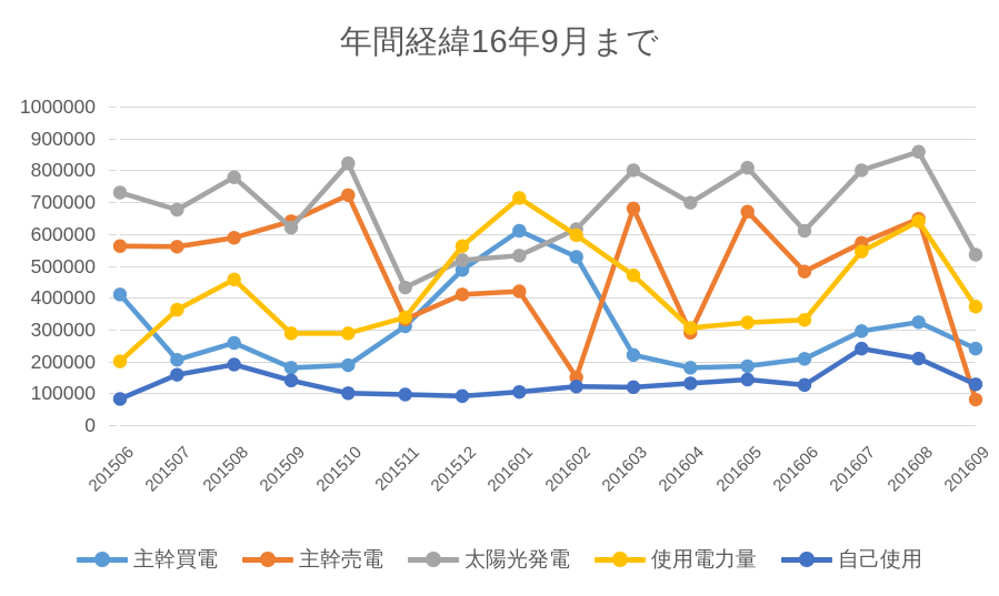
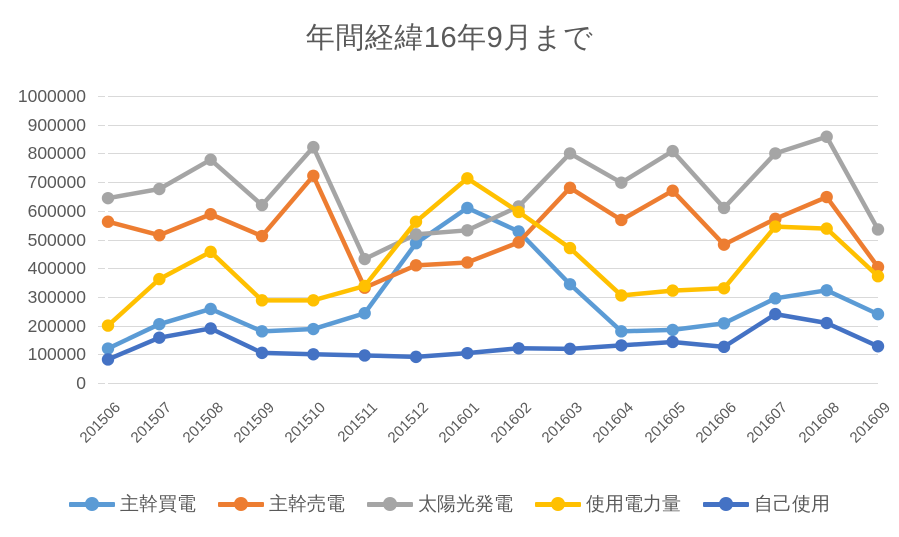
主幹買電/201506: 410000 -> 120000
太陽光発電/201506: 730000 -> 640000
主幹売電/201507: 560000 -> 520000
主幹売電/201509: 640000 -> 510000
自己使用/201509: 140000 -> 100000
主幹買電/201511: 310000 -> 240000
主幹売電/201602: 150000 -> 490000
主幹買電/201603: 220000 -> 340000
主幹売電/201604: 290000 -> 570000
使用電力量/201608: 640000 -> 540000
主幹売電/201609: 80000 -> 400000
